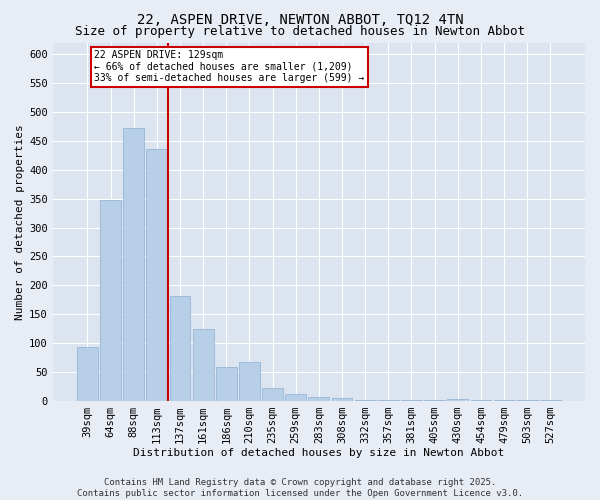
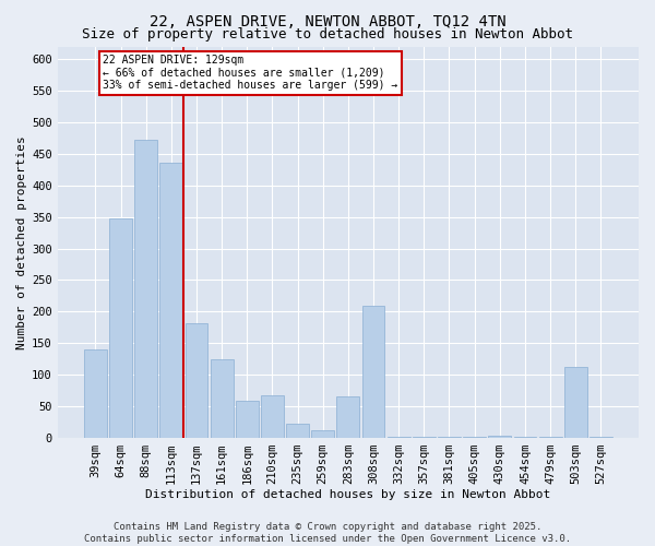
39sqm: 93 -> 140
283sqm: 7 -> 66
308sqm: 5 -> 210
503sqm: 1 -> 112
